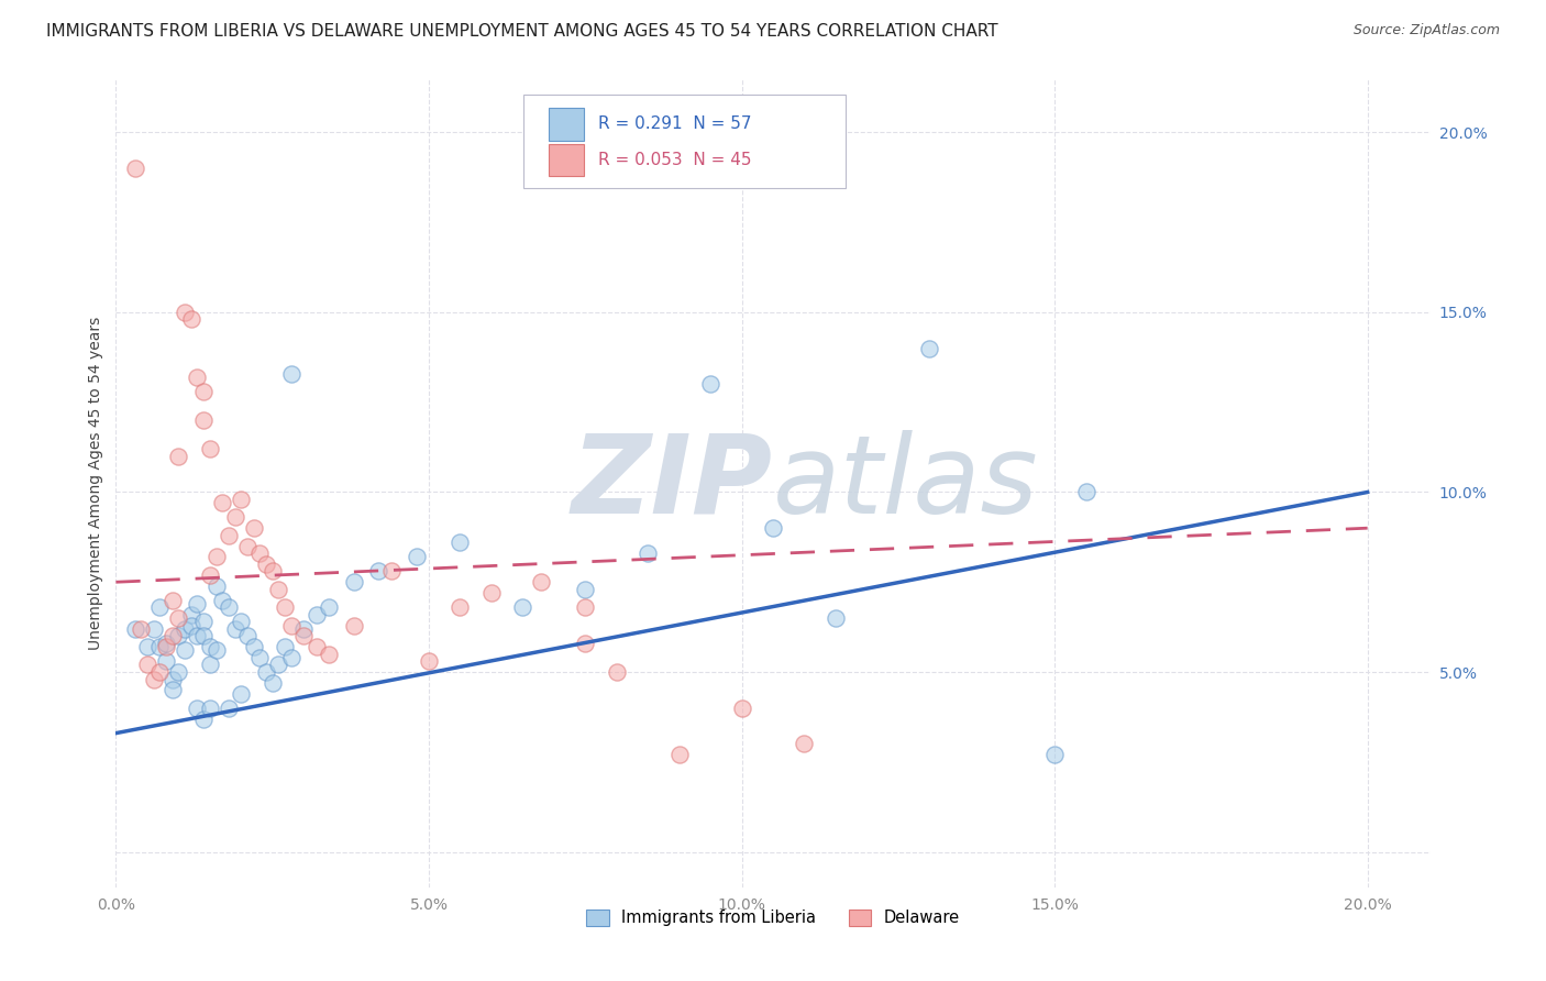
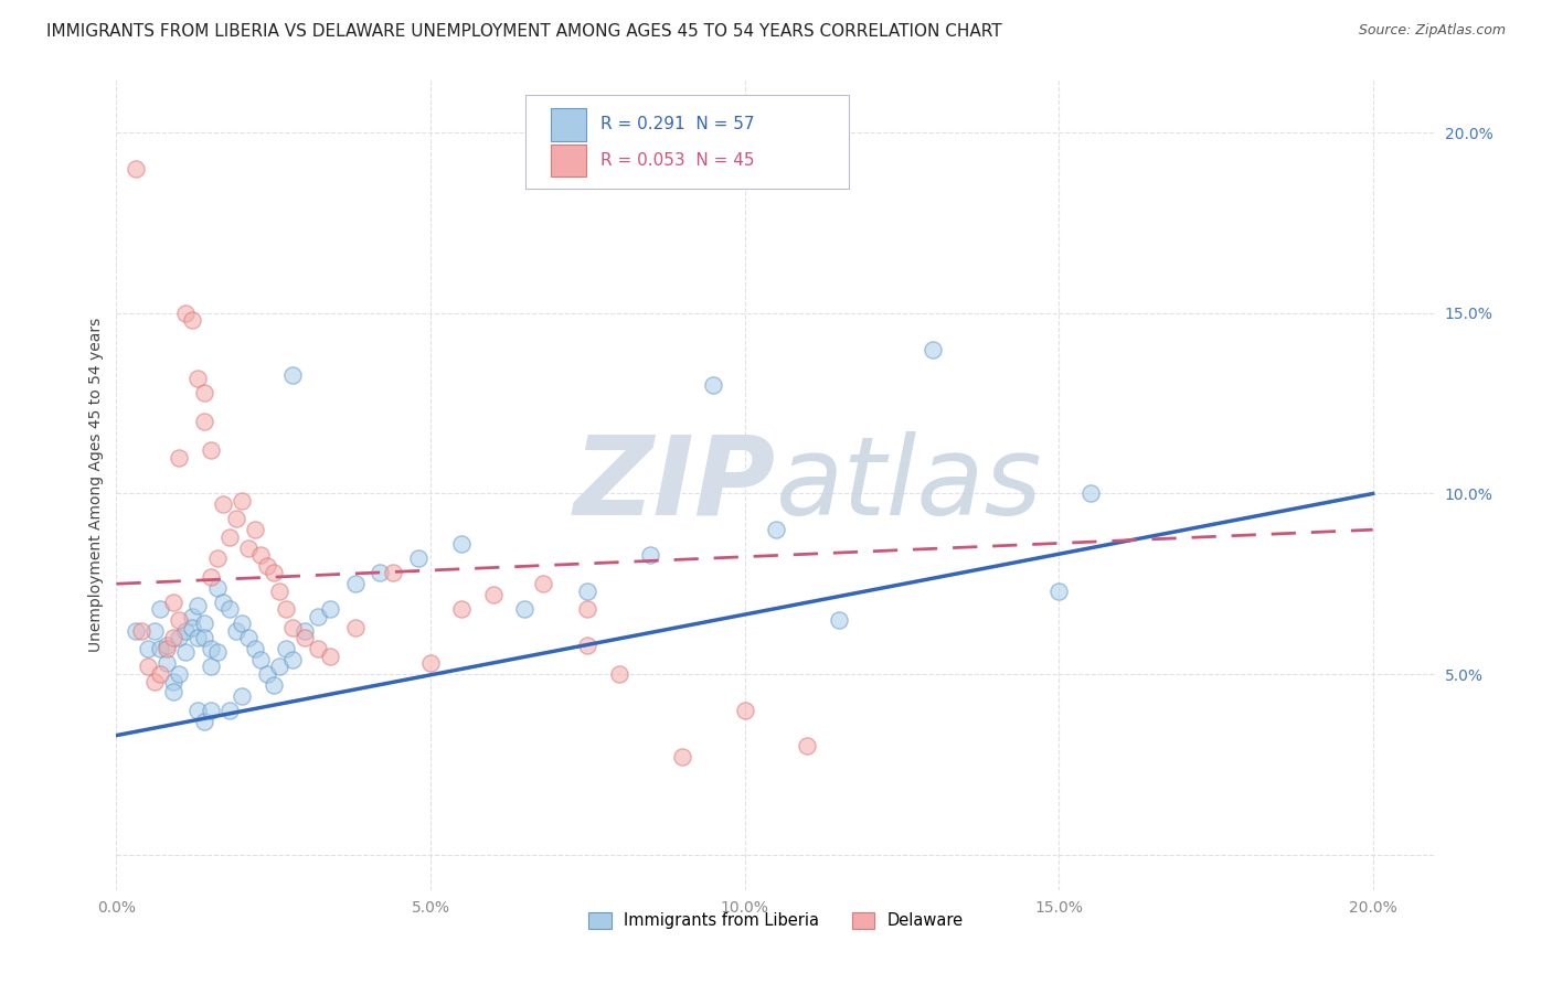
Immigrants from Liberia/15.0%: 2.7% -> 7.3%
